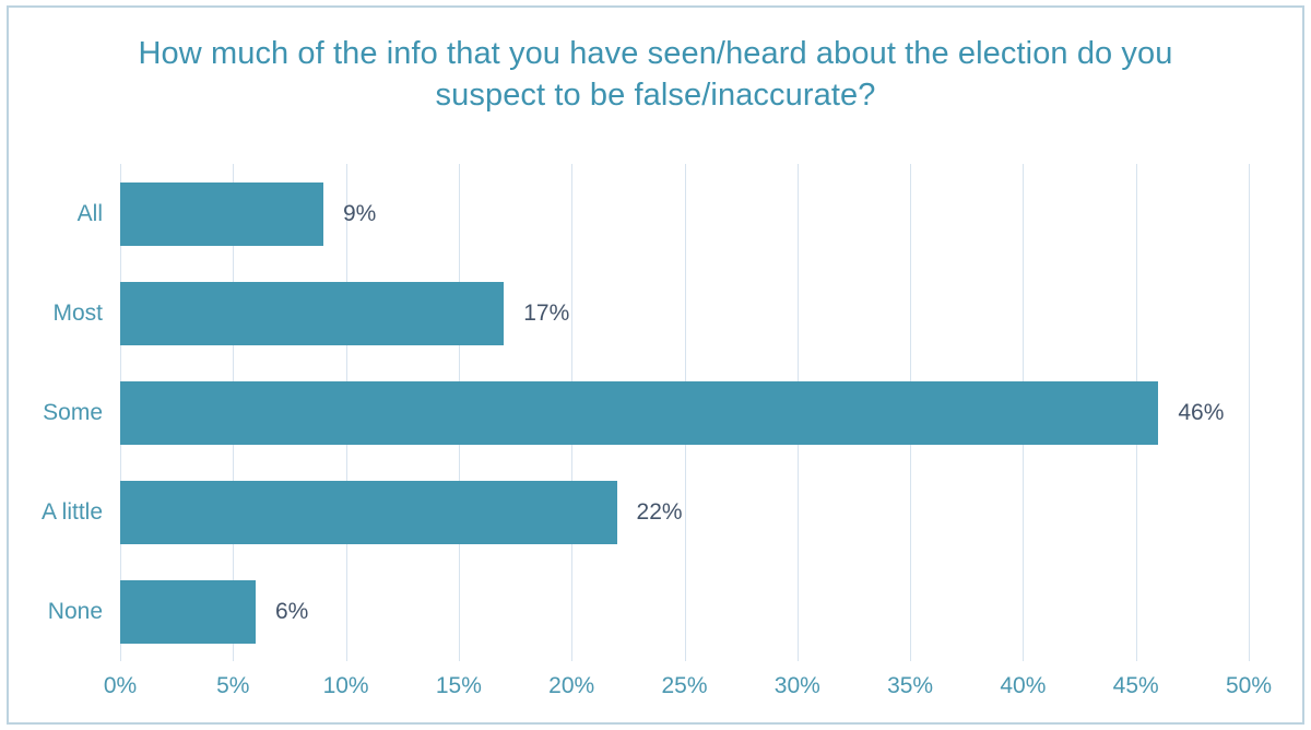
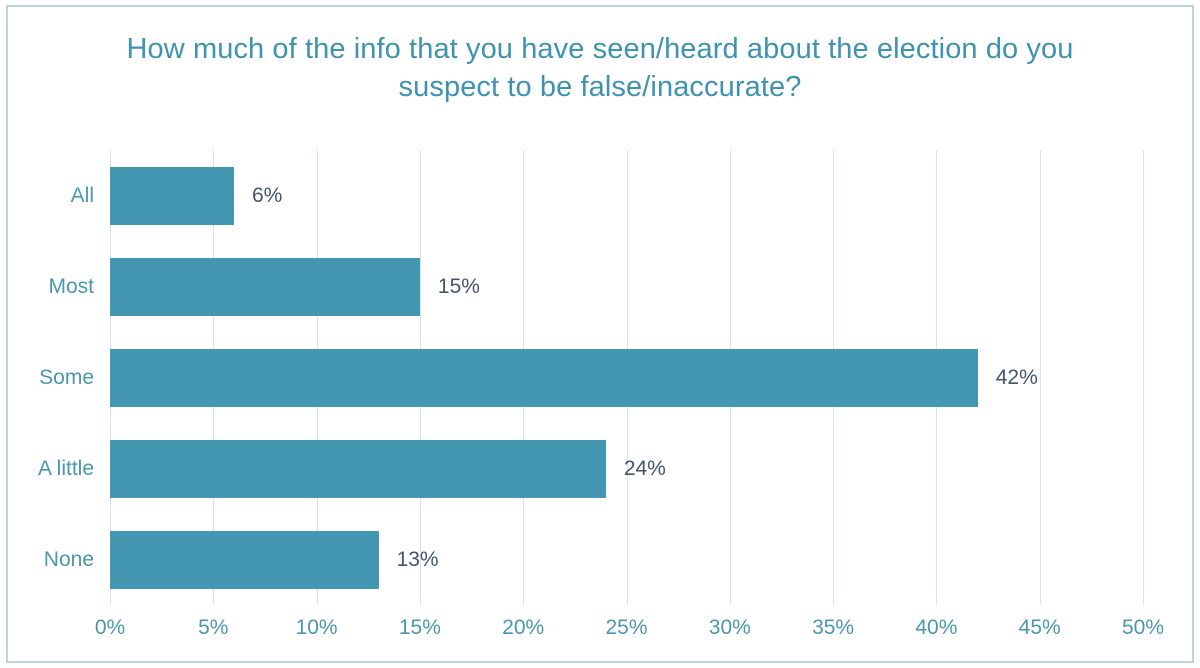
All: 9% -> 6%
Most: 17% -> 15%
Some: 46% -> 42%
A little: 22% -> 24%
None: 6% -> 13%
